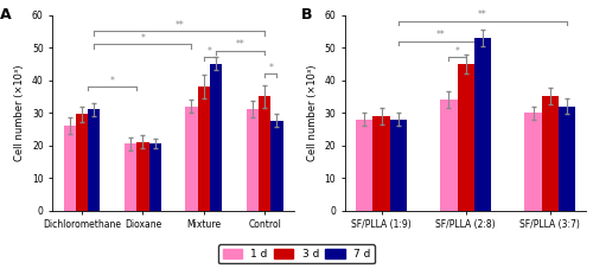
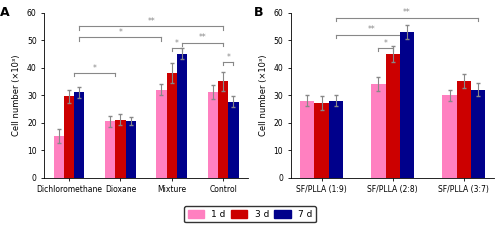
1 d/Dichloromethane: 26.0 -> 15.0
3 d/SF/PLLA (1:9): 29 -> 27
